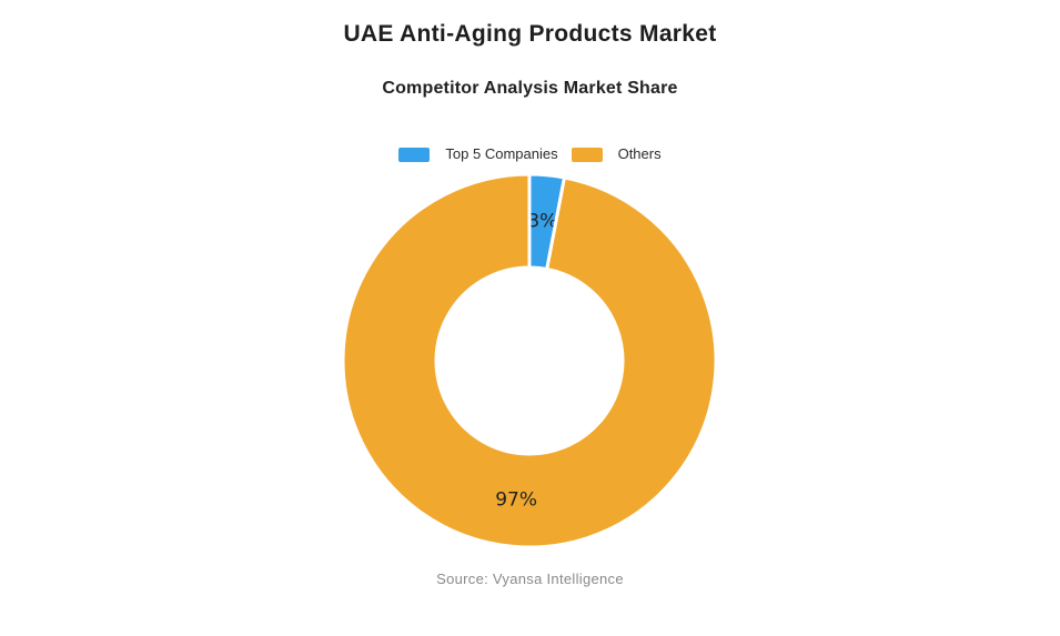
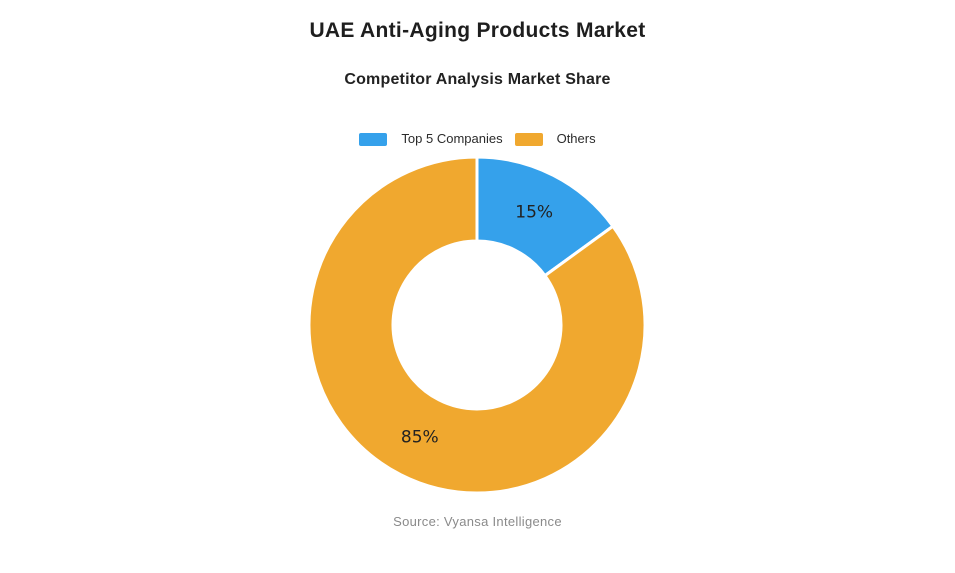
Top 5 Companies: 3% -> 15%
Others: 97% -> 85%
